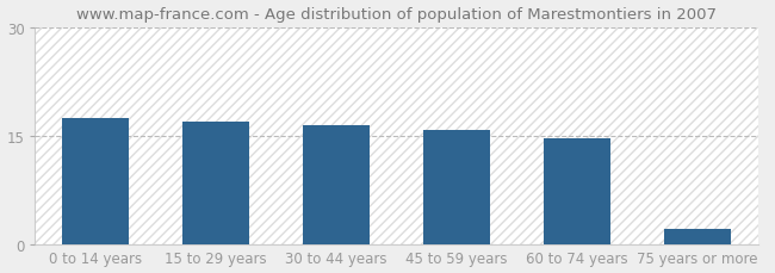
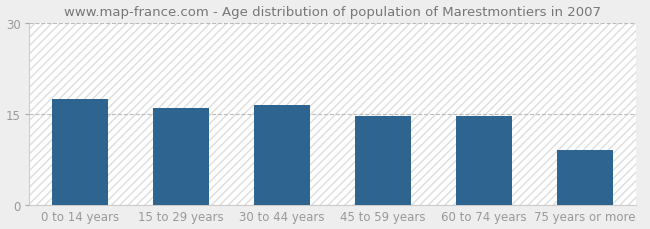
15 to 29 years: 17.0 -> 16.0
45 to 59 years: 15.8 -> 14.6
75 years or more: 2.2 -> 9.0
